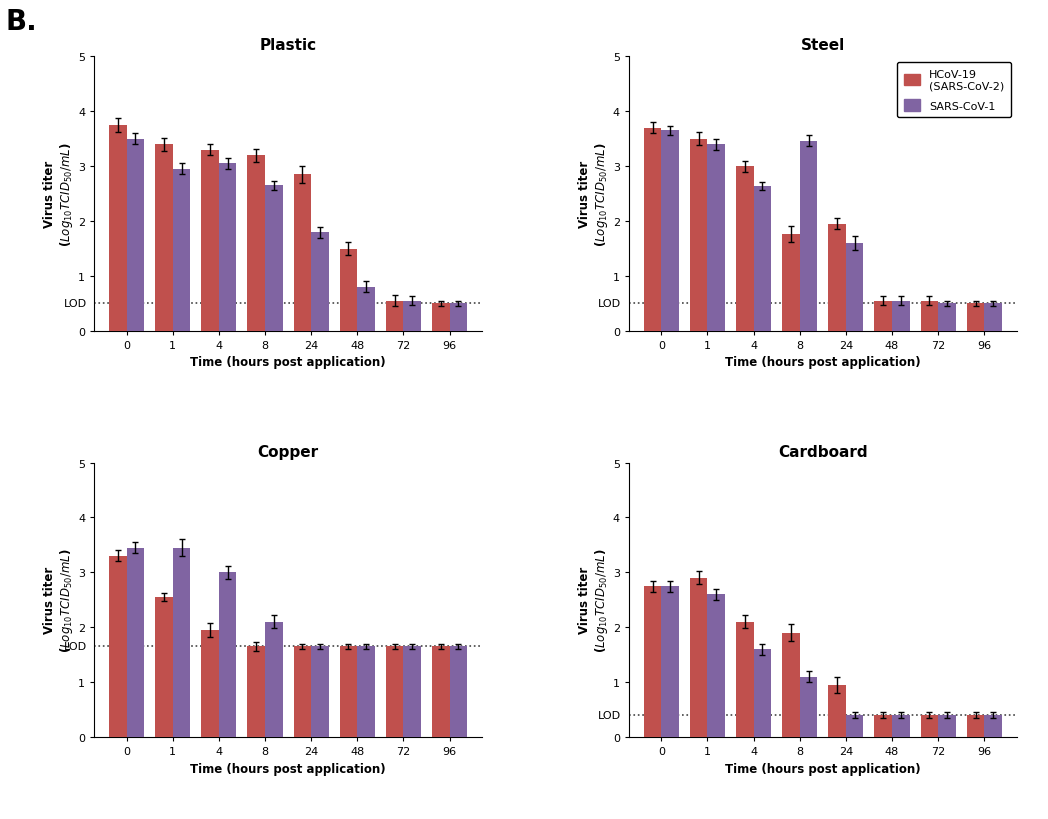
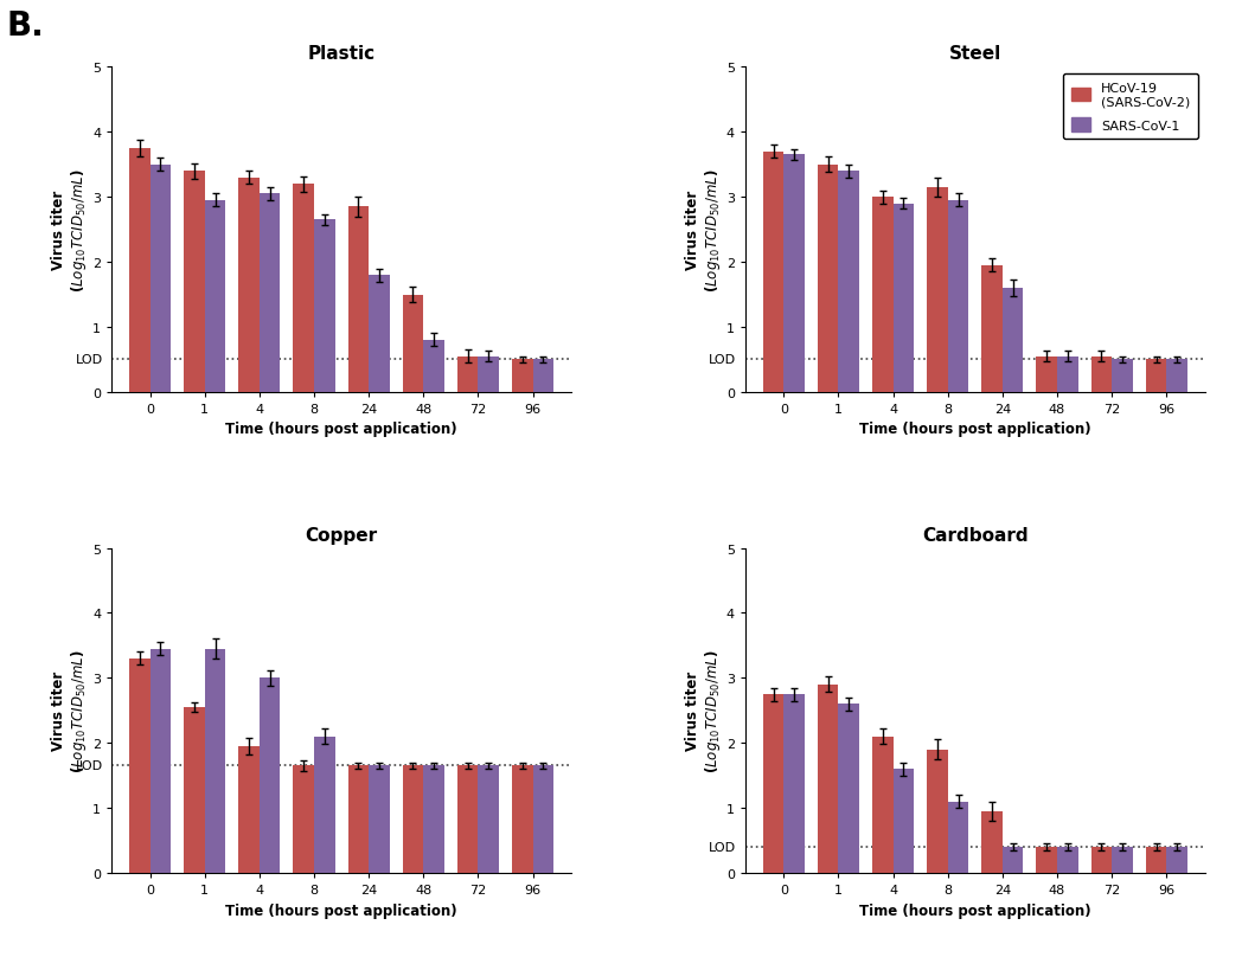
Steel/SARS-CoV-1/4: 2.64 -> 2.90
Steel/HCoV-19 (SARS-CoV-2)/8: 1.76 -> 3.15
Steel/SARS-CoV-1/8: 3.46 -> 2.95
